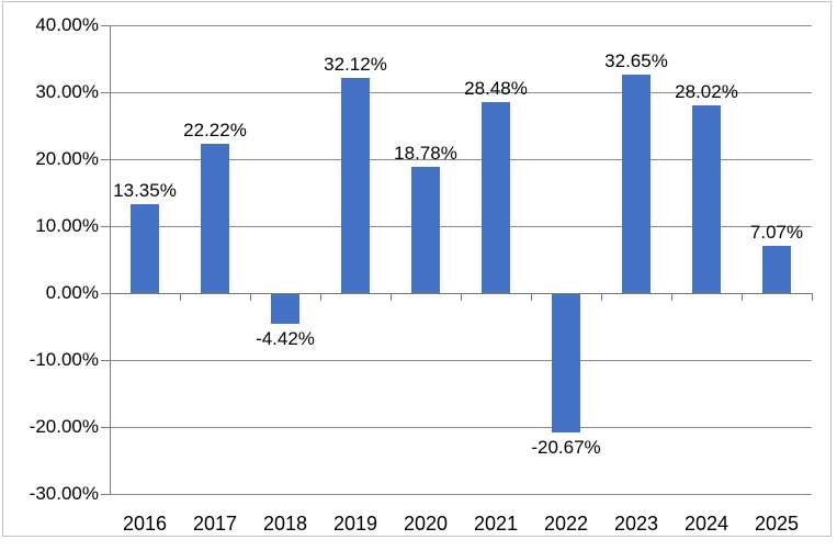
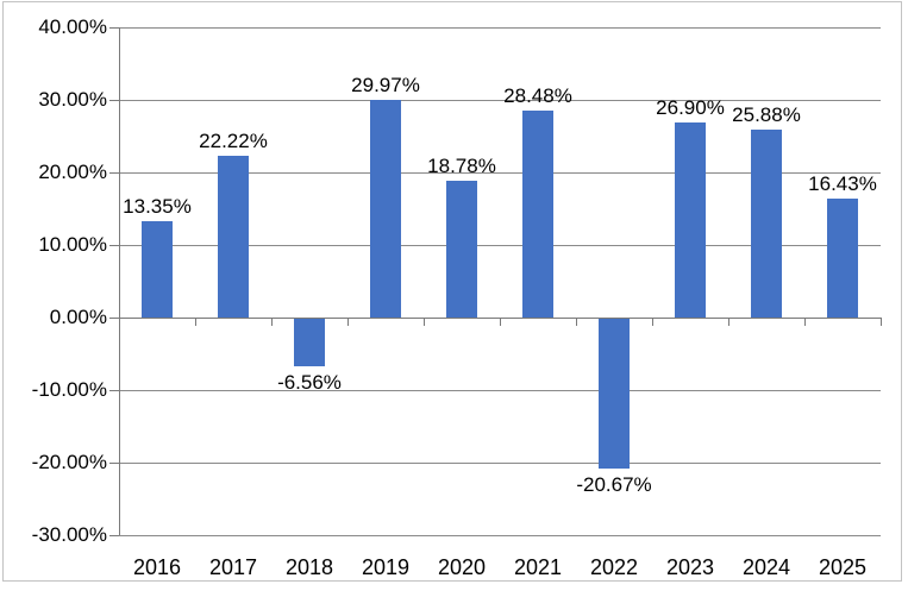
2018: -4.42% -> -6.56%
2019: 32.12% -> 29.97%
2023: 32.65% -> 26.90%
2024: 28.02% -> 25.88%
2025: 7.07% -> 16.43%
